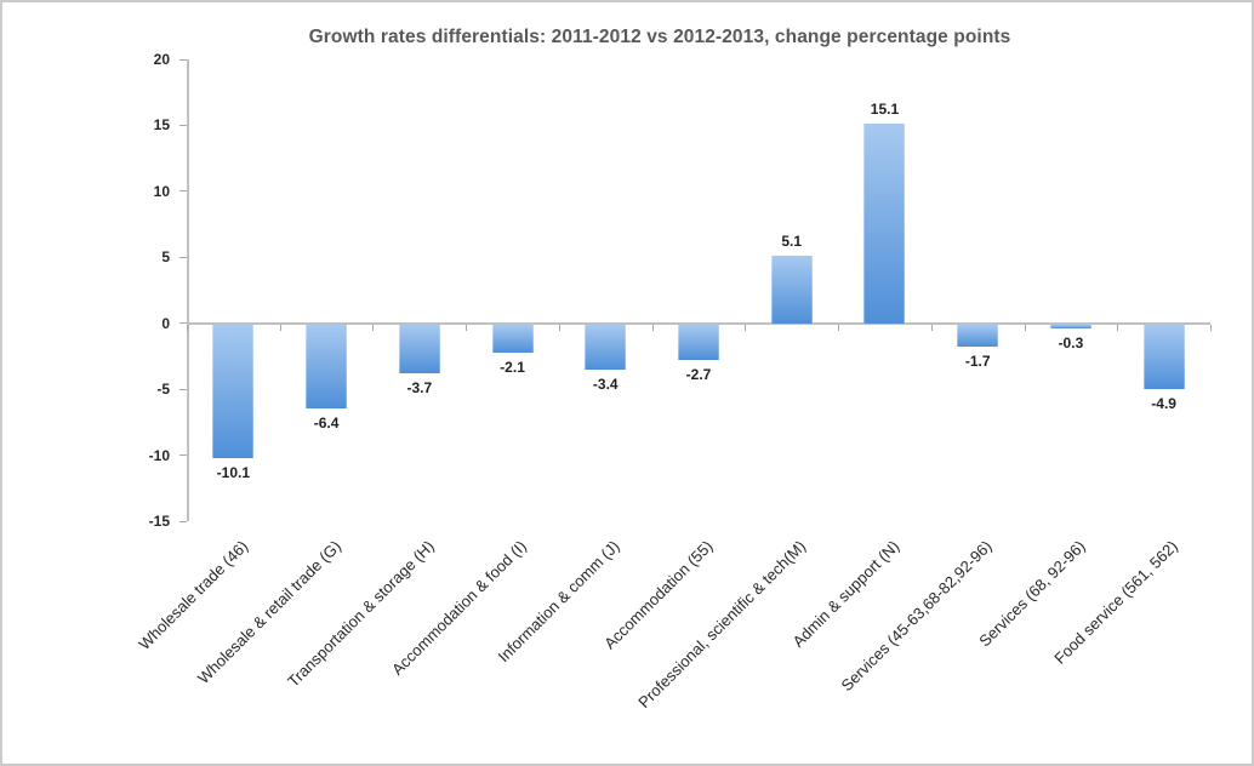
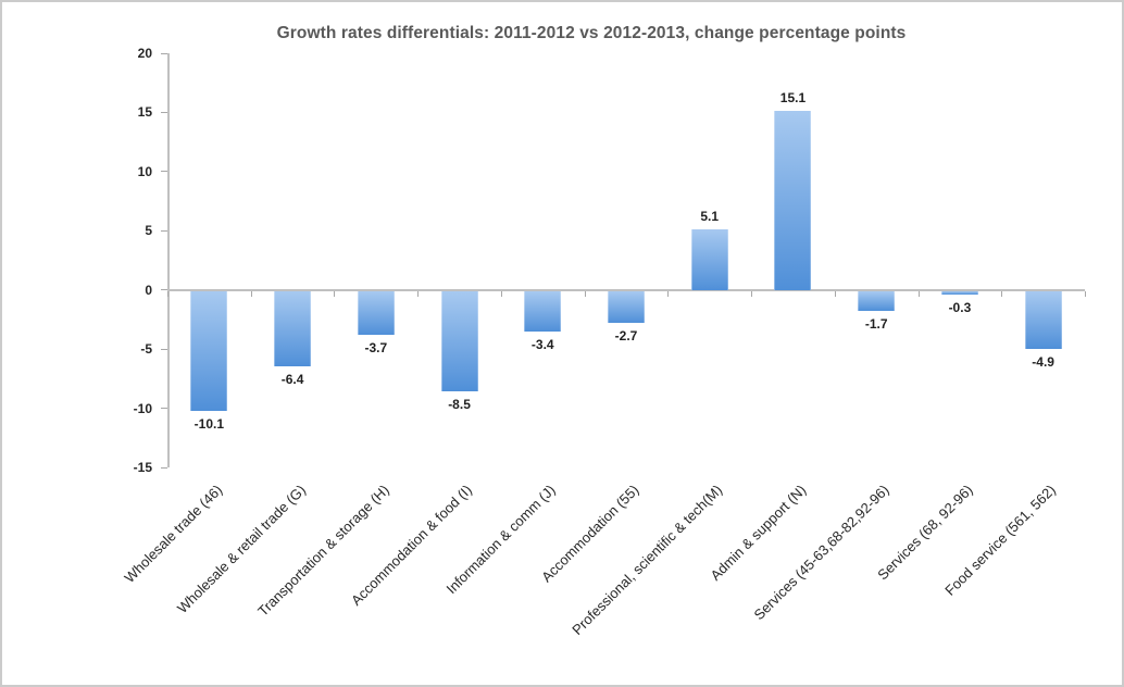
Accommodation & food (I): -2.1 -> -8.5
